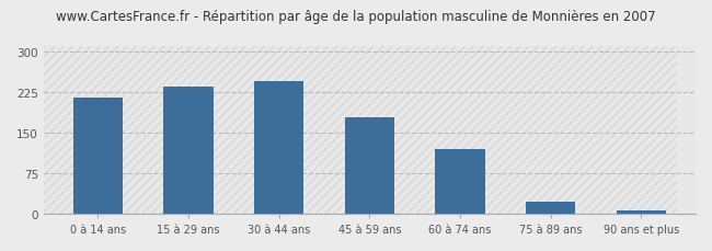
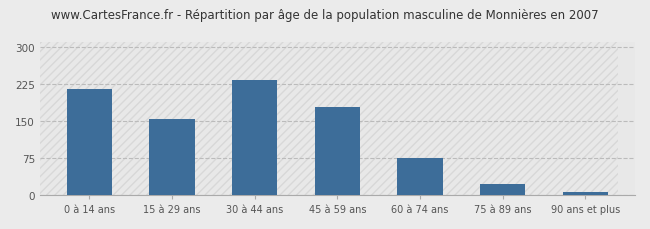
15 à 29 ans: 235 -> 153
30 à 44 ans: 245 -> 232
60 à 74 ans: 120 -> 74
